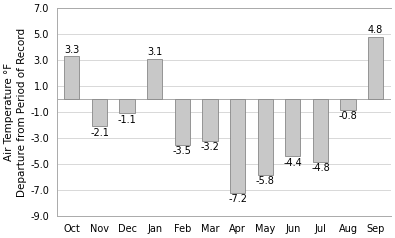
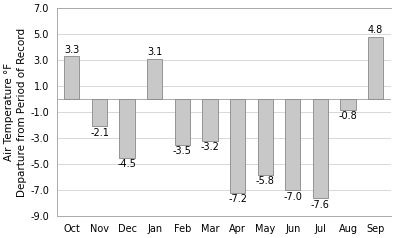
Dec: -1.1 -> -4.5
Jun: -4.4 -> -7.0
Jul: -4.8 -> -7.6
